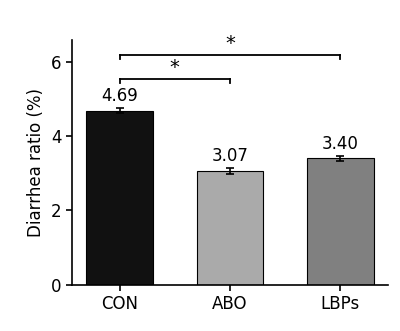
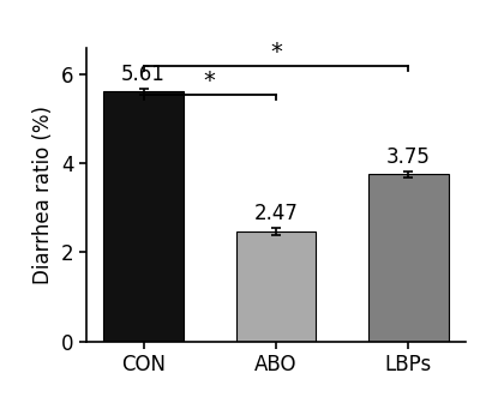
CON: 4.69 -> 5.61
ABO: 3.07 -> 2.47
LBPs: 3.40 -> 3.75
